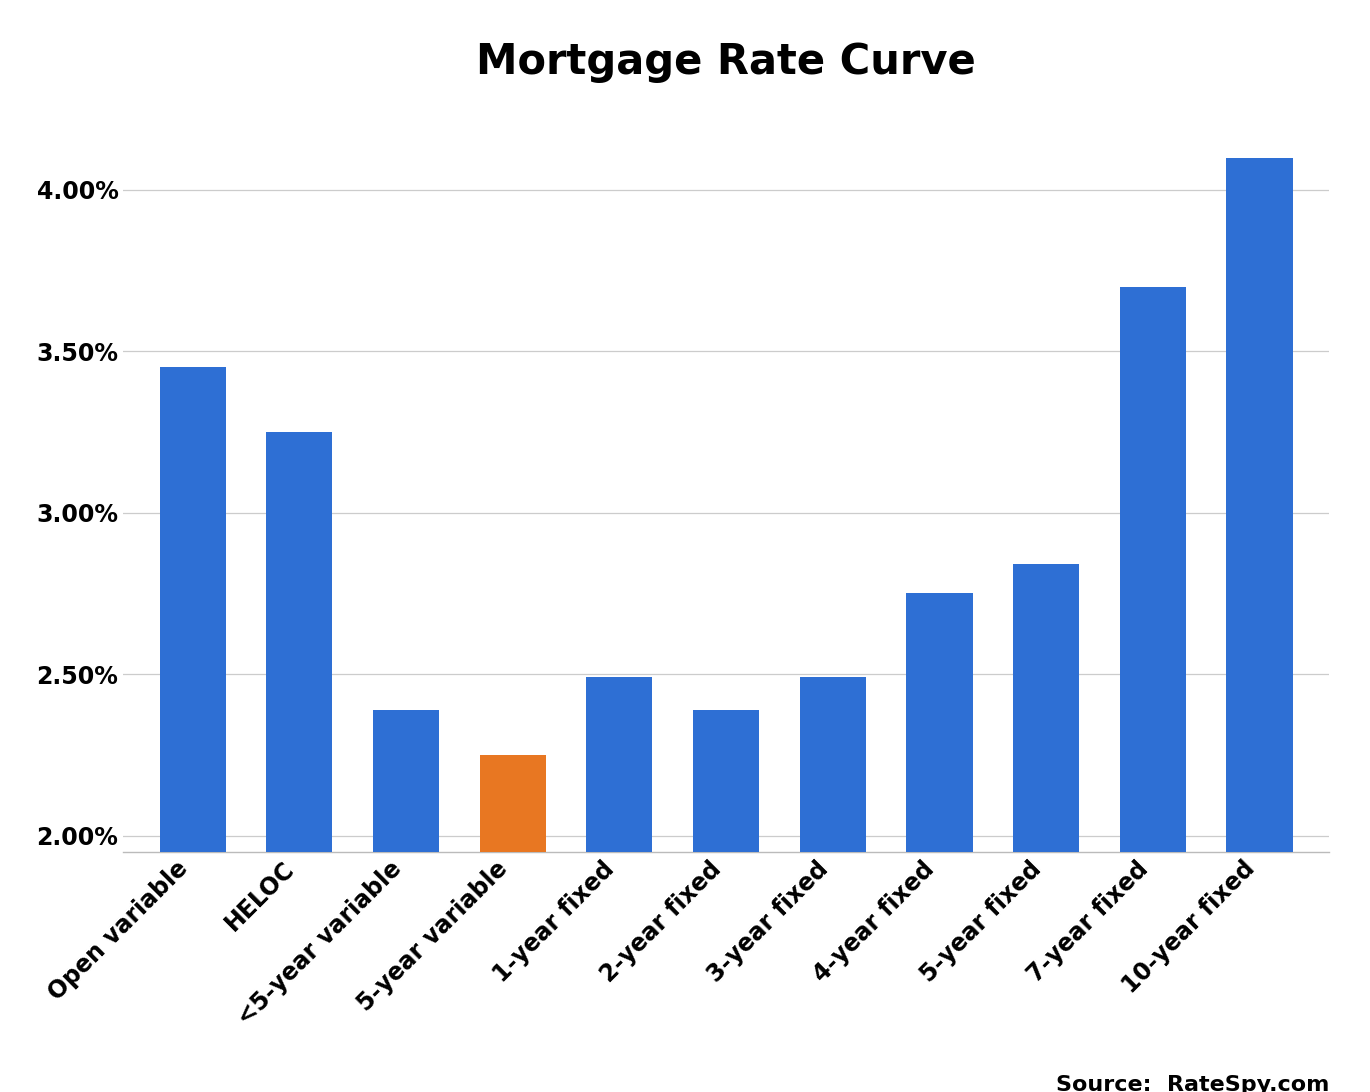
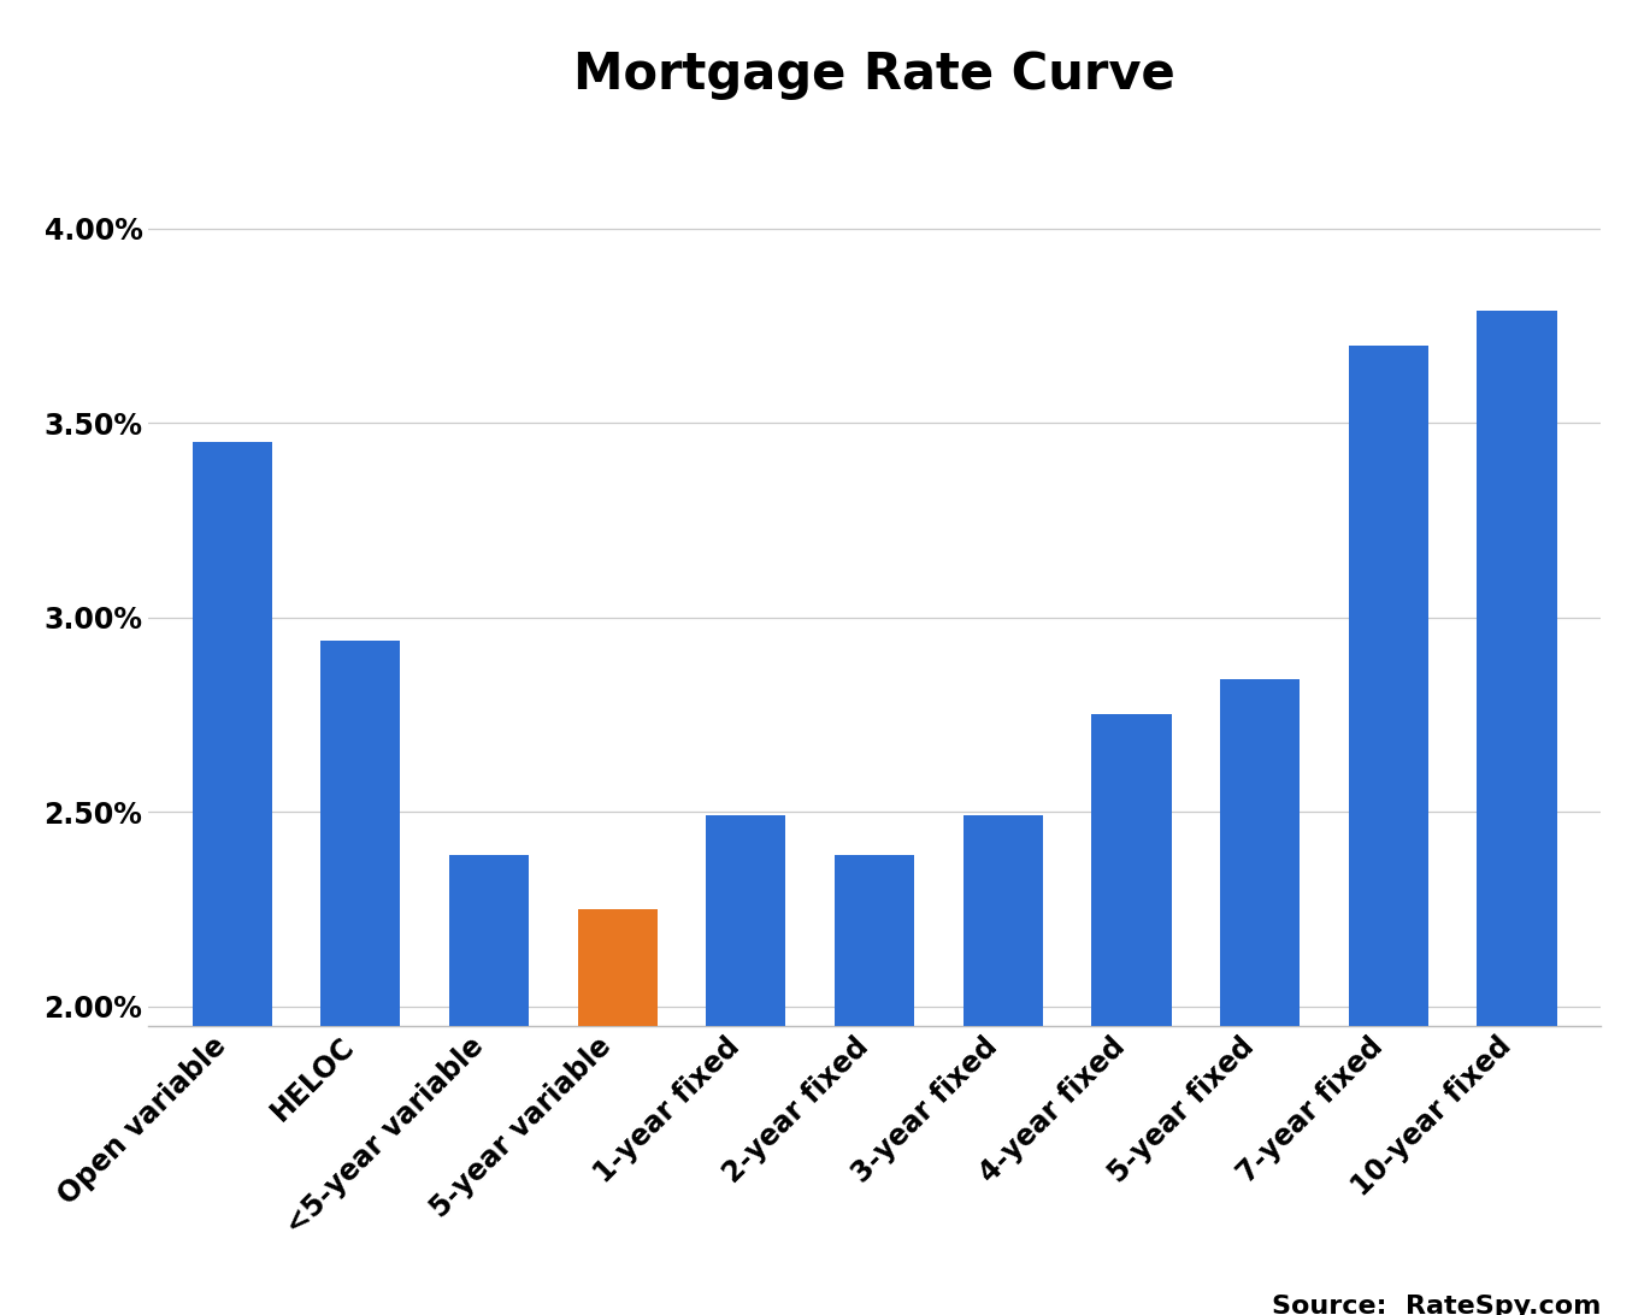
HELOC: 3.25% -> 2.94%
10-year fixed: 4.10% -> 3.79%
